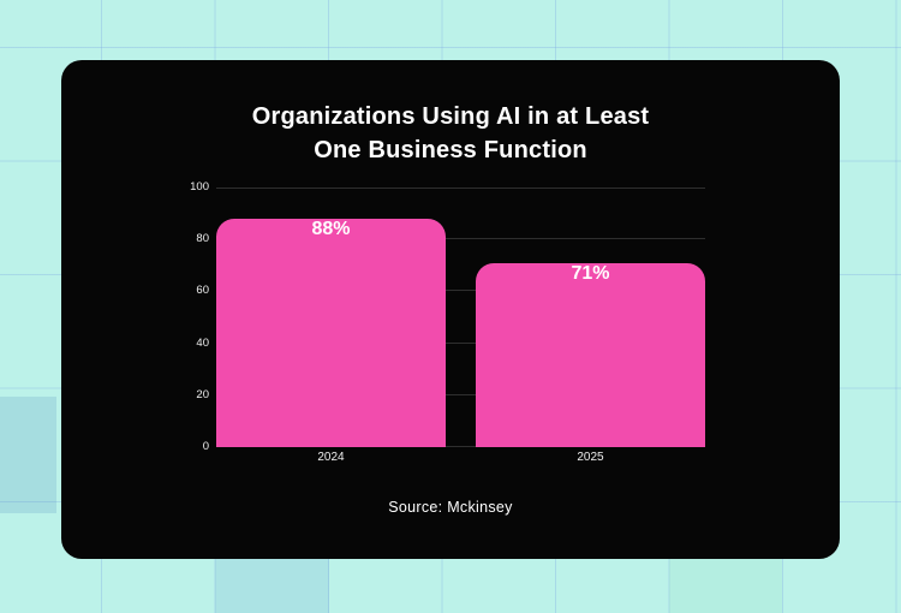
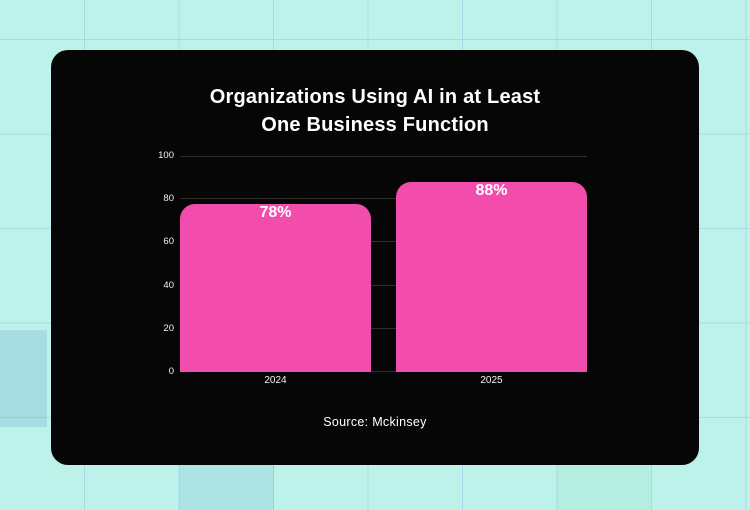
2024: 88% -> 78%
2025: 71% -> 88%
